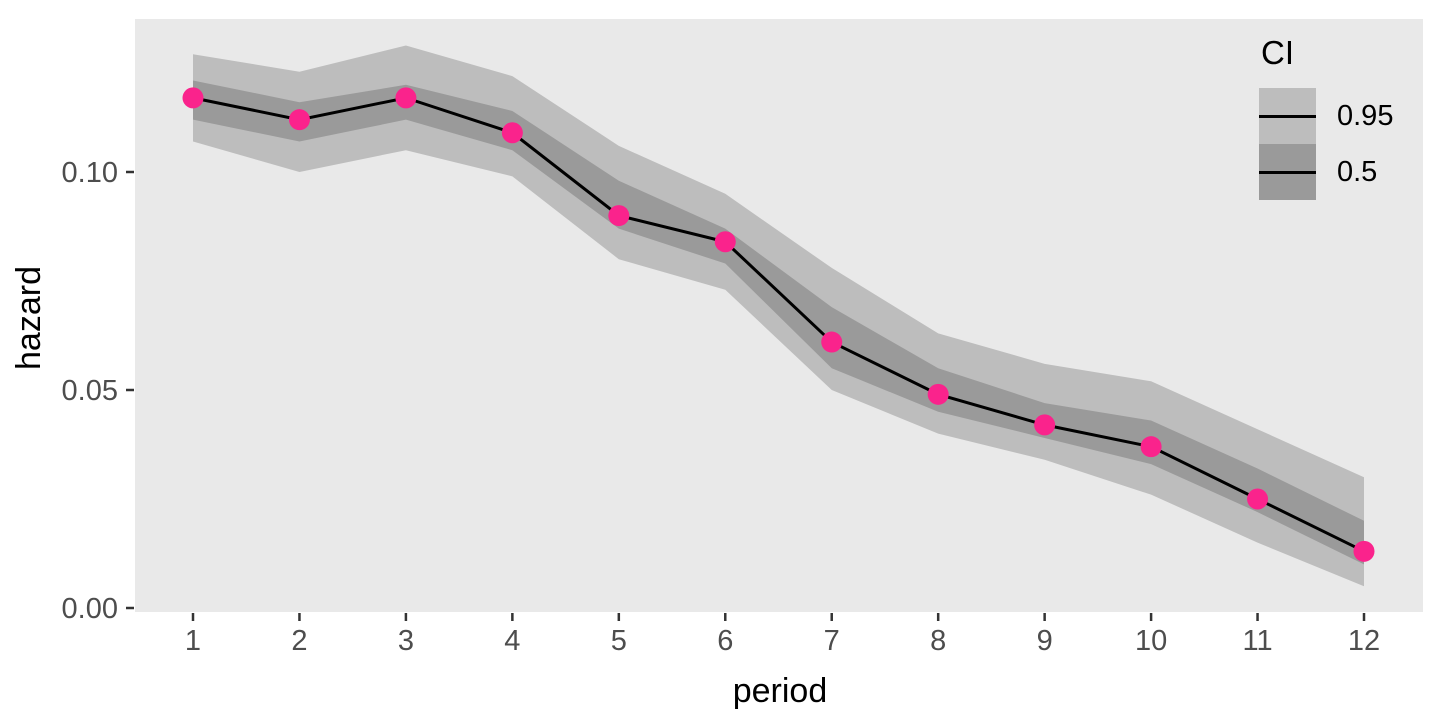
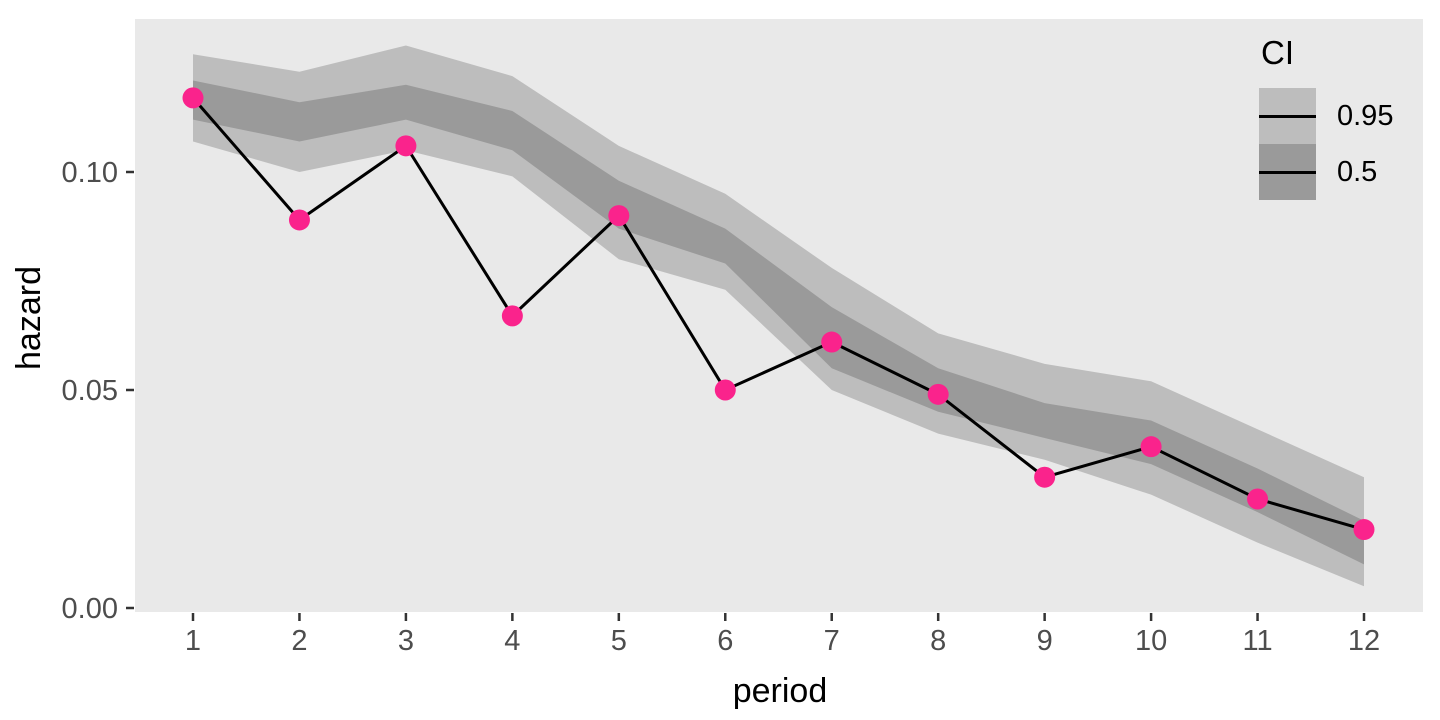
hazard/2: 0.112 -> 0.089
hazard/3: 0.117 -> 0.106
hazard/4: 0.109 -> 0.067
hazard/6: 0.084 -> 0.050
hazard/9: 0.042 -> 0.030
hazard/12: 0.013 -> 0.018
